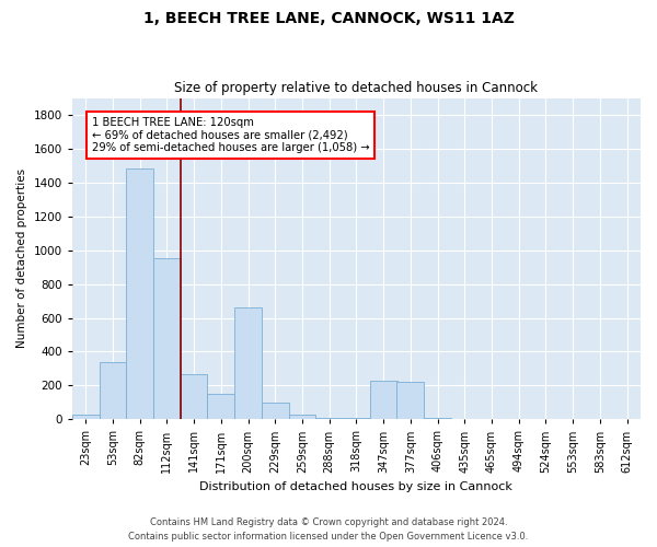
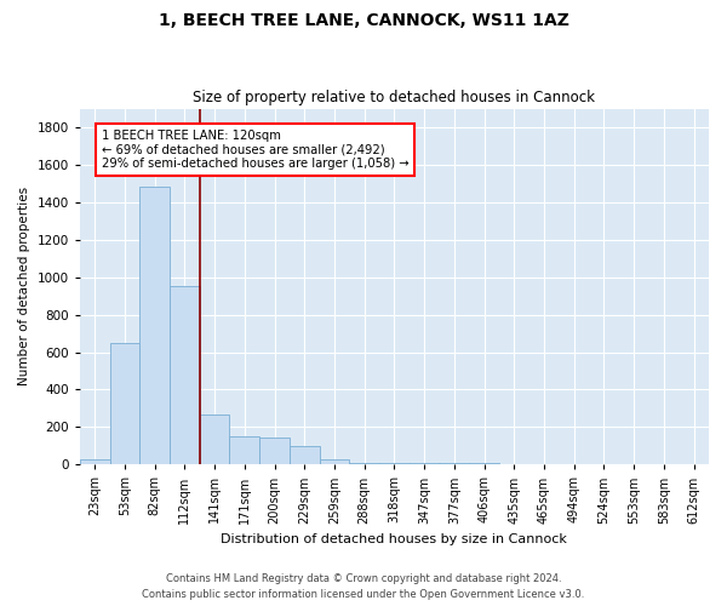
53sqm: 340 -> 650
200sqm: 660 -> 140
347sqm: 230 -> 0
377sqm: 220 -> 0
